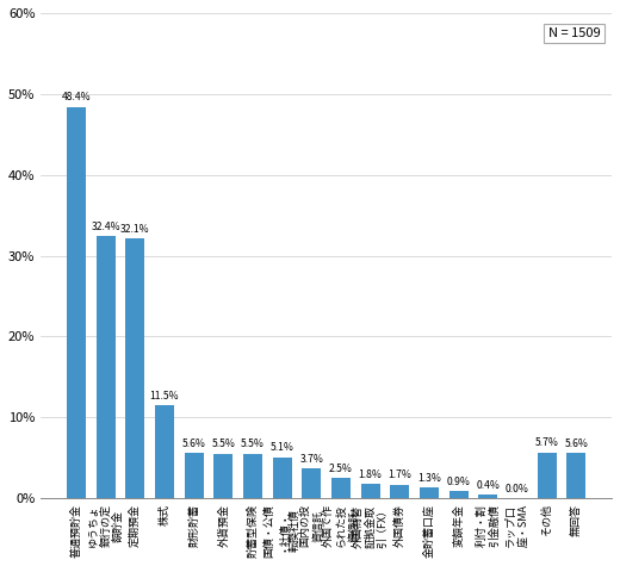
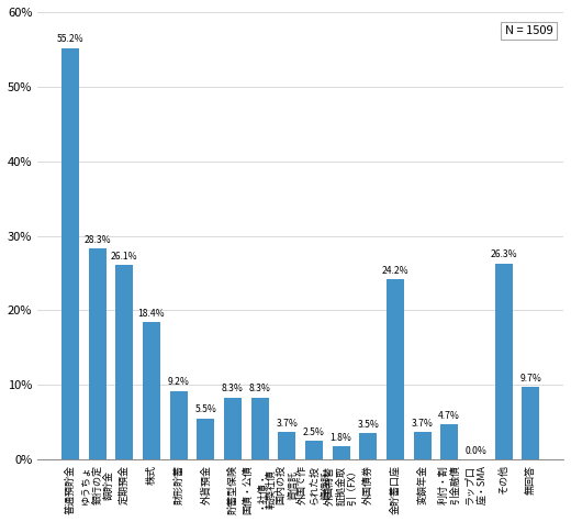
普通預貯金: 48.4% -> 55.2%
ゆうちょ 銀行の定 額貯金: 32.4% -> 28.3%
定期預金: 32.1% -> 26.1%
株式: 11.5% -> 18.4%
財形貯蓄: 5.6% -> 9.2%
貯蓄型保険: 5.5% -> 8.3%
国債・公債 ・社債・ 転換社債: 5.1% -> 8.3%
外国債券: 1.7% -> 3.5%
金貯蓄口座: 1.3% -> 24.2%
変額年金: 0.9% -> 3.7%
利付・割 引金融債: 0.4% -> 4.7%
その他: 5.7% -> 26.3%
無回答: 5.6% -> 9.7%
